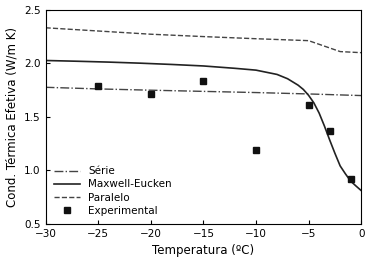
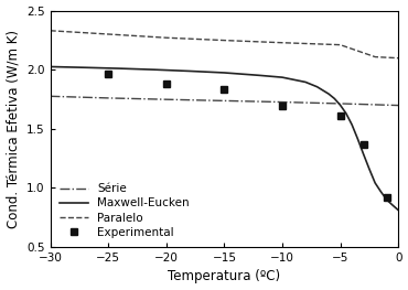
Experimental/−25: 1.79 -> 1.96
Experimental/−20: 1.71 -> 1.89
Experimental/−10: 1.19 -> 1.70
